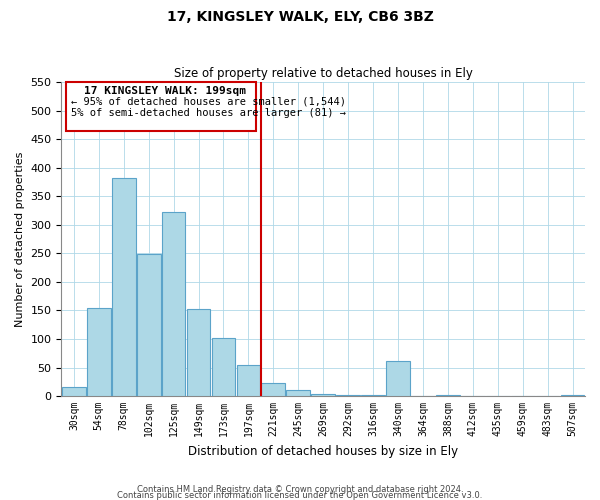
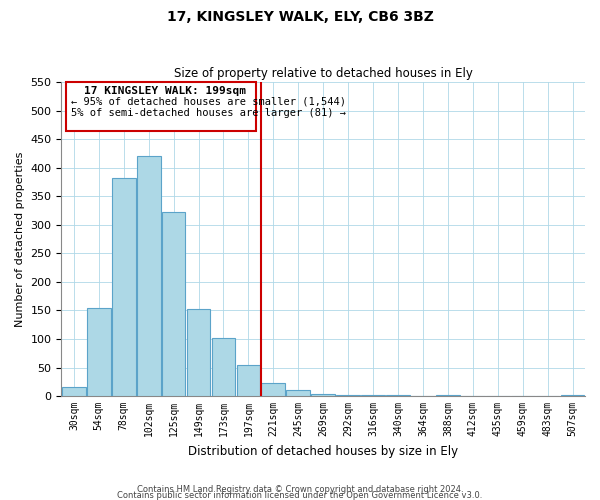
102sqm: 248 -> 420
340sqm: 62 -> 1
